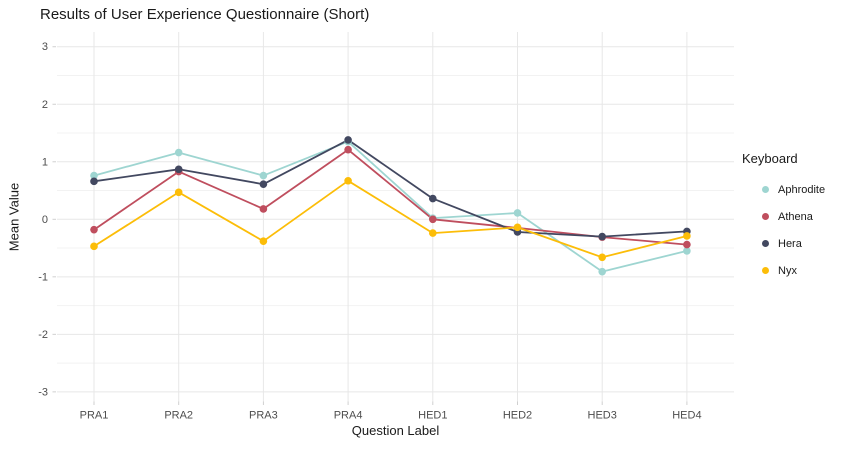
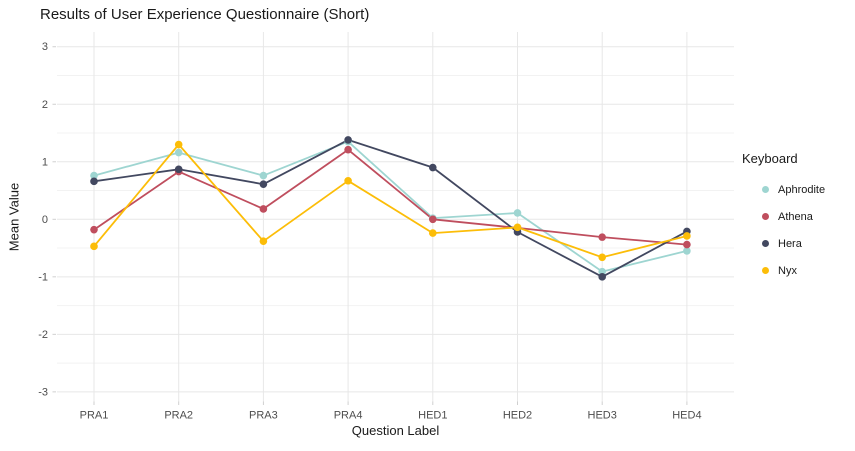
Nyx/PRA2: 0.5 -> 1.3
Hera/HED1: 0.4 -> 0.9
Hera/HED3: -0.3 -> -1.0
